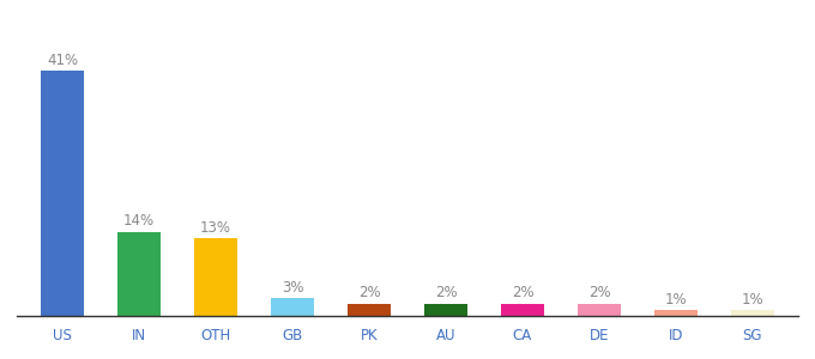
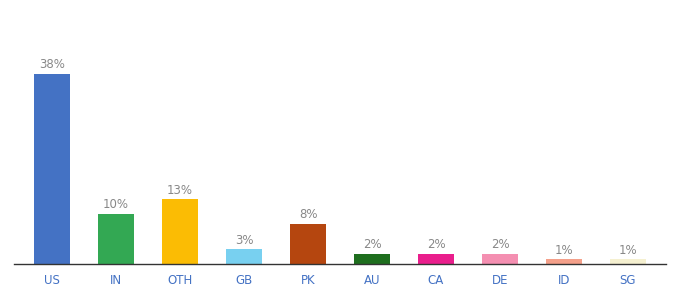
US: 41% -> 38%
IN: 14% -> 10%
PK: 2% -> 8%
